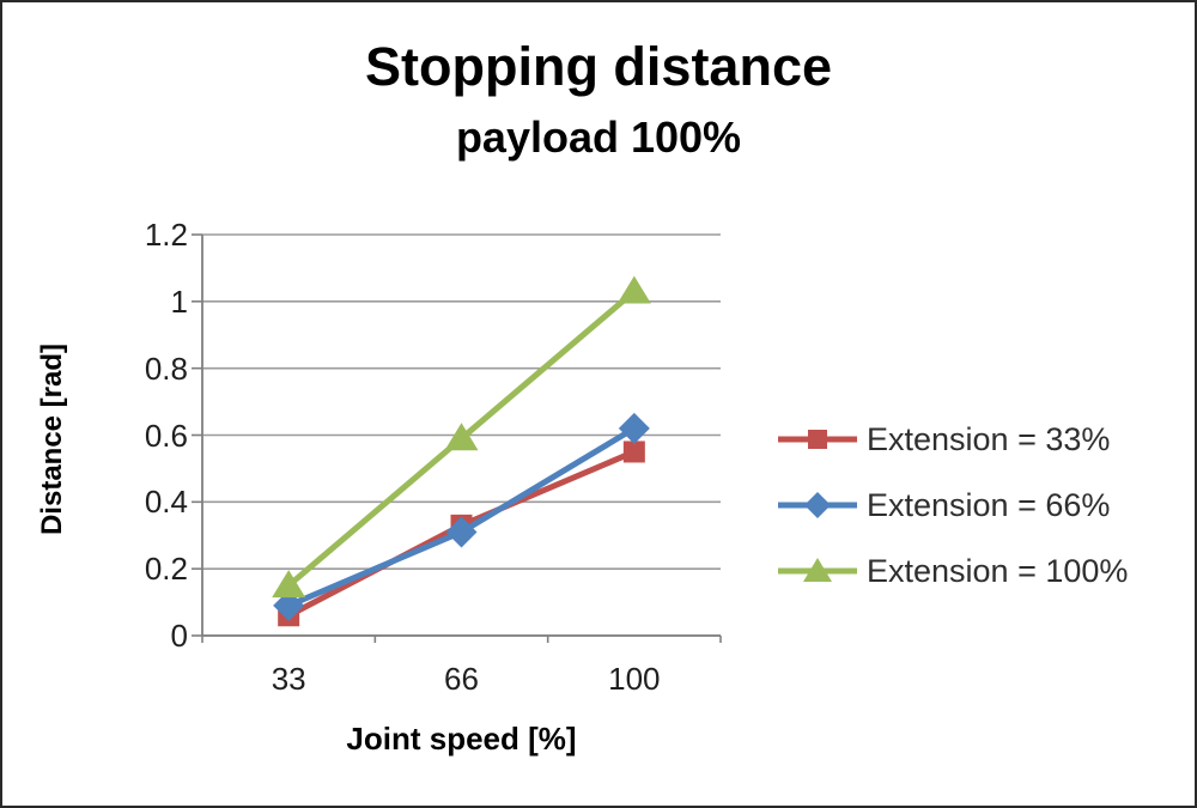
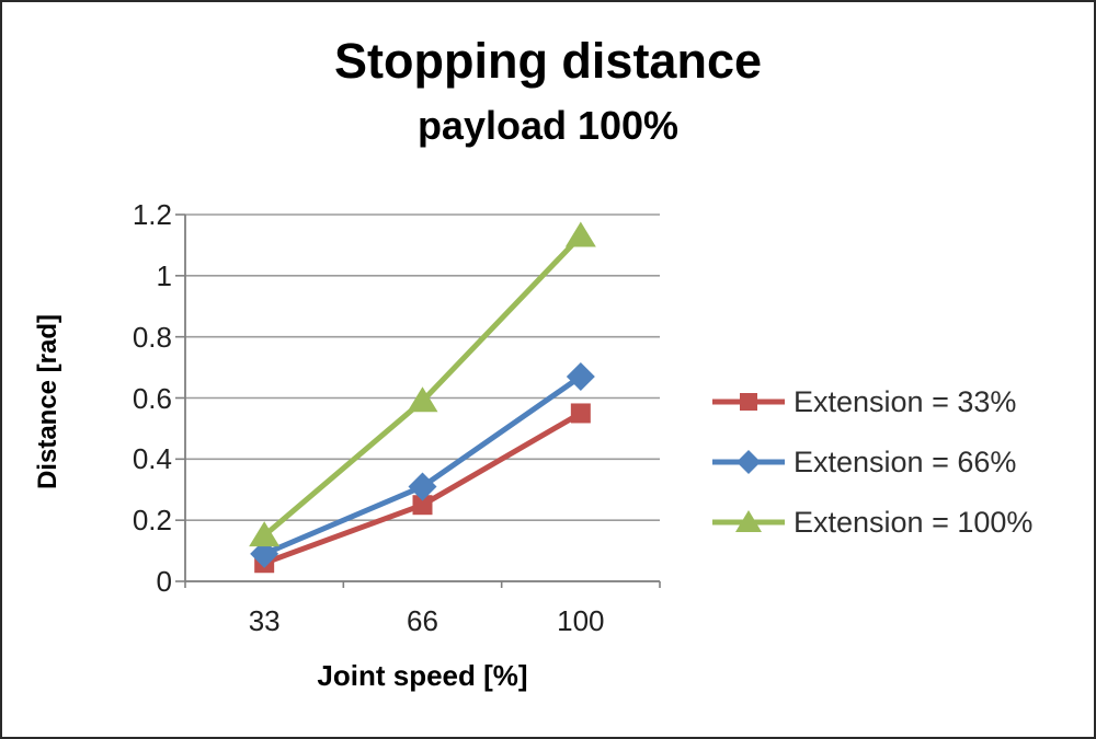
Extension = 33%/66: 0.33 -> 0.25
Extension = 66%/100: 0.62 -> 0.67
Extension = 100%/100: 1.03 -> 1.13
